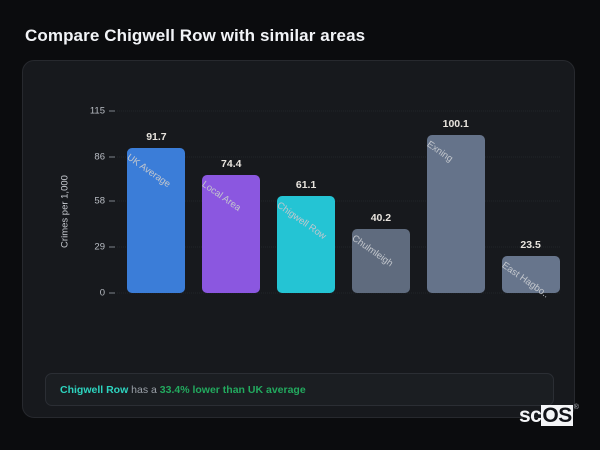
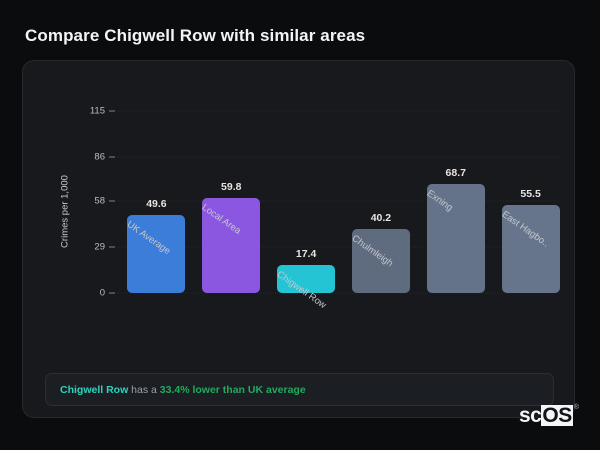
UK Average: 91.7 -> 49.6
Local Area: 74.4 -> 59.8
Chigwell Row: 61.1 -> 17.4
Exning: 100.1 -> 68.7
East Hagbo..: 23.5 -> 55.5
